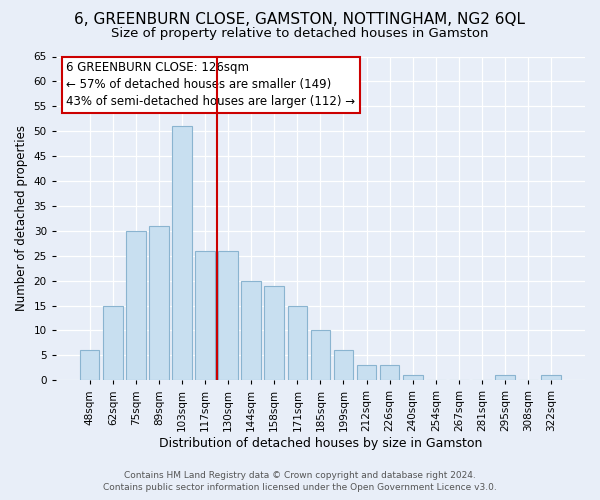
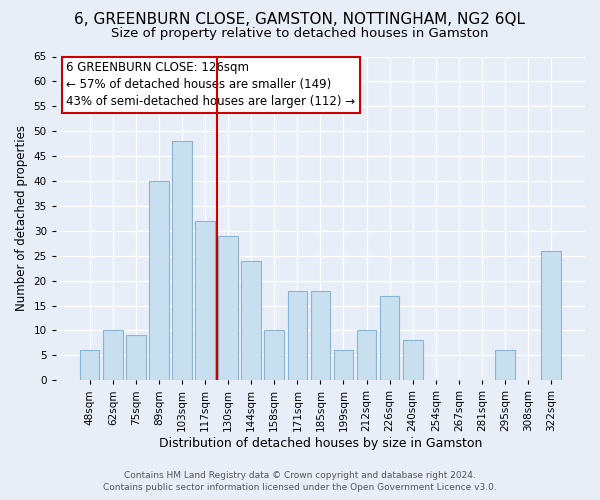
62sqm: 15 -> 10
75sqm: 30 -> 9
89sqm: 31 -> 40
103sqm: 51 -> 48
117sqm: 26 -> 32
130sqm: 26 -> 29
144sqm: 20 -> 24
158sqm: 19 -> 10
171sqm: 15 -> 18
185sqm: 10 -> 18
212sqm: 3 -> 10
226sqm: 3 -> 17
240sqm: 1 -> 8
295sqm: 1 -> 6
322sqm: 1 -> 26
